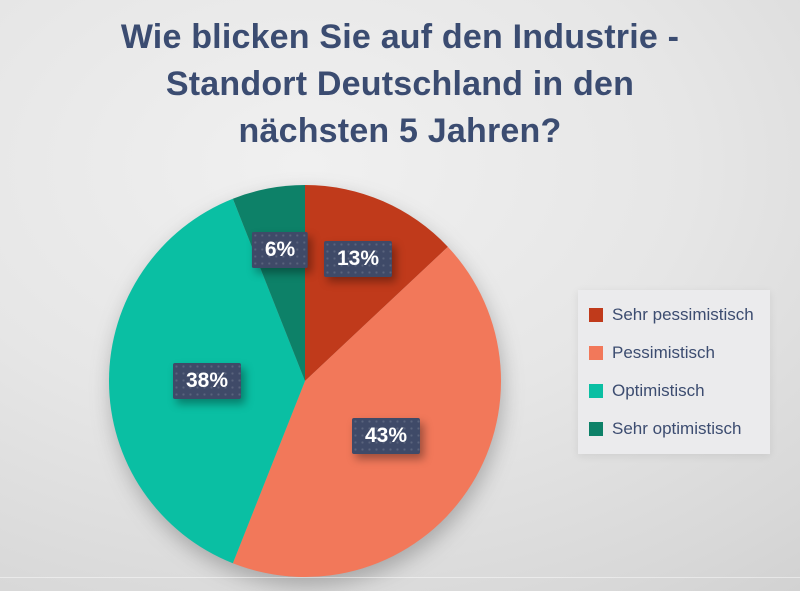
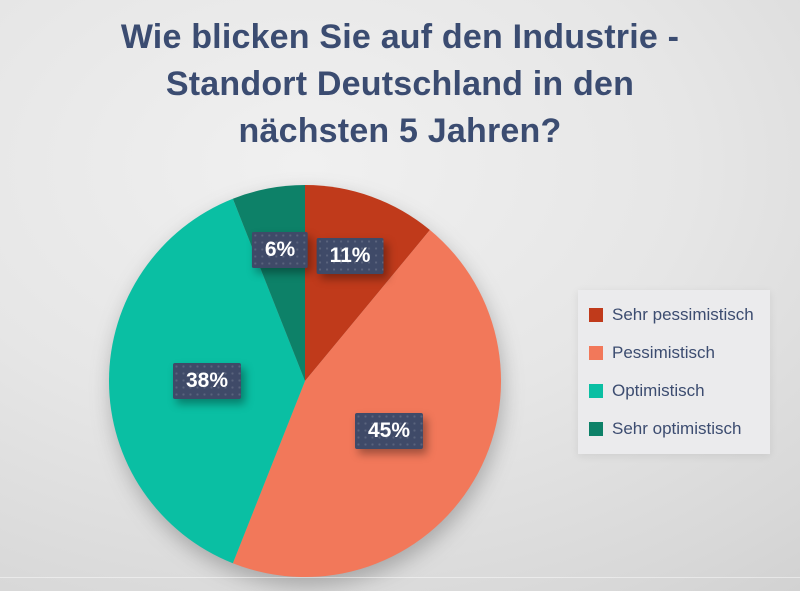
Sehr pessimistisch: 13% -> 11%
Pessimistisch: 43% -> 45%
